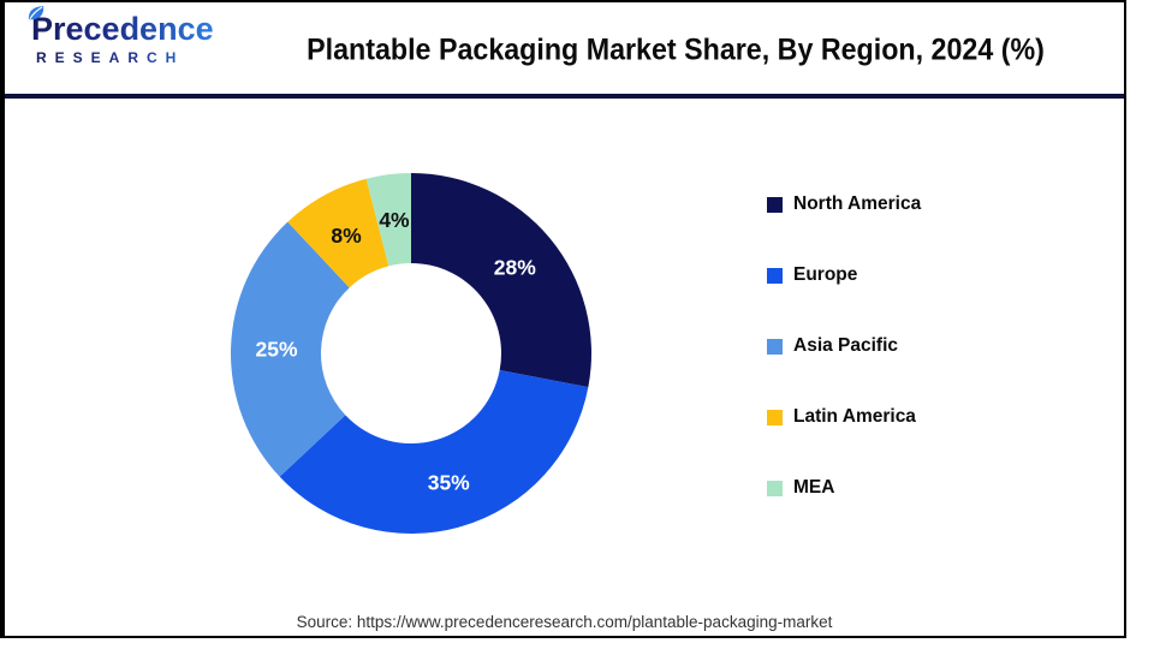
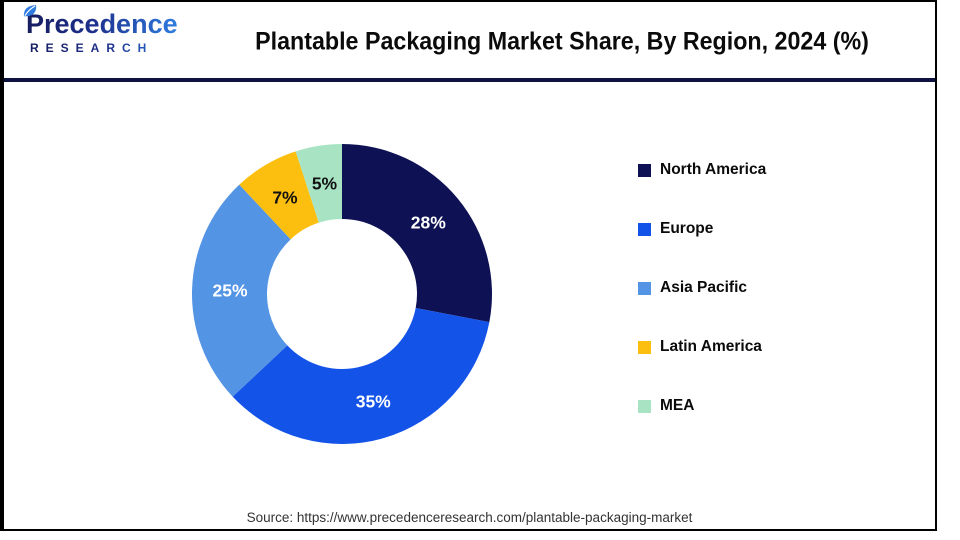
Latin America: 8% -> 7%
MEA: 4% -> 5%
